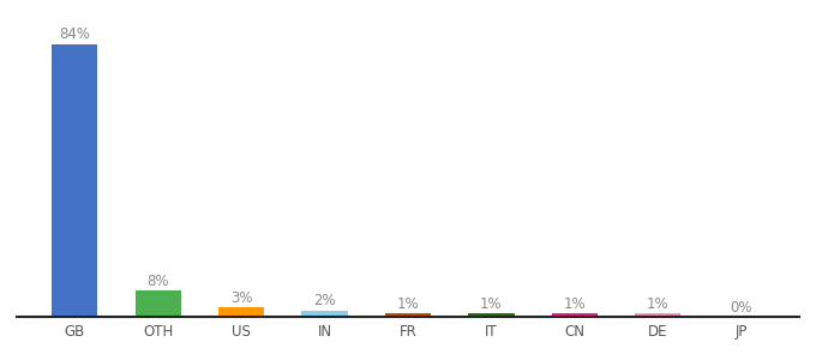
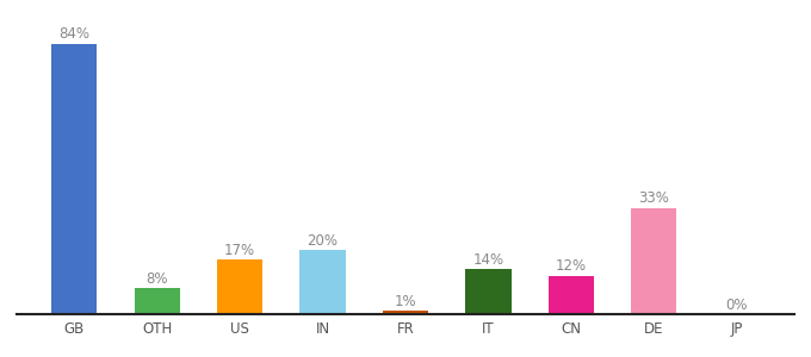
US: 3% -> 17%
IN: 2% -> 20%
IT: 1% -> 14%
CN: 1% -> 12%
DE: 1% -> 33%
